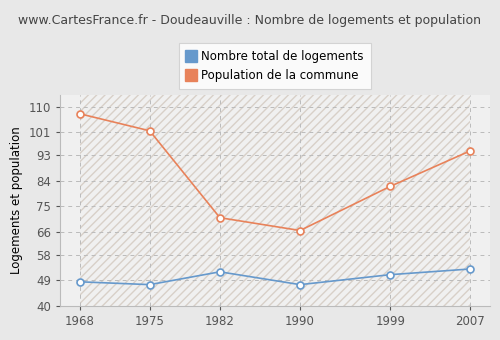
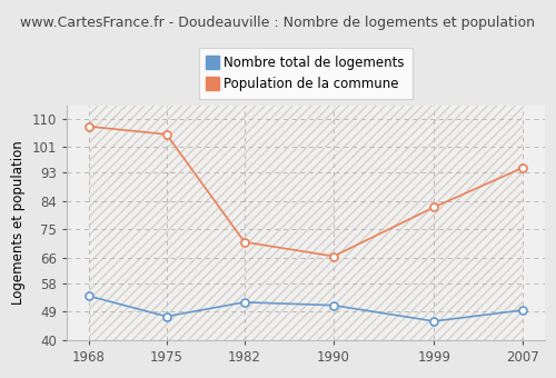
Nombre total de logements/1968: 48.5 -> 54.0
Population de la commune/1975: 101.5 -> 105.0
Nombre total de logements/1990: 47.5 -> 51.0
Nombre total de logements/1999: 51.0 -> 46.0
Nombre total de logements/2007: 53.0 -> 49.5
